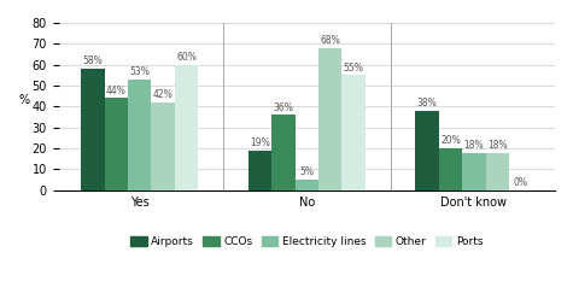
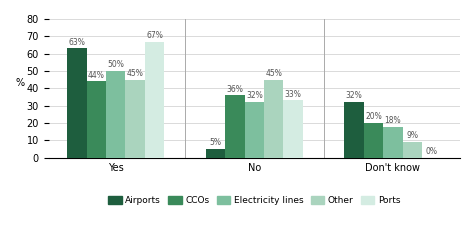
Airports/Yes: 58% -> 63%
Electricity lines/Yes: 53% -> 50%
Other/Yes: 42% -> 45%
Ports/Yes: 60% -> 67%
Airports/No: 19% -> 5%
Electricity lines/No: 5% -> 32%
Other/No: 68% -> 45%
Ports/No: 55% -> 33%
Airports/Don't know: 38% -> 32%
Other/Don't know: 18% -> 9%
